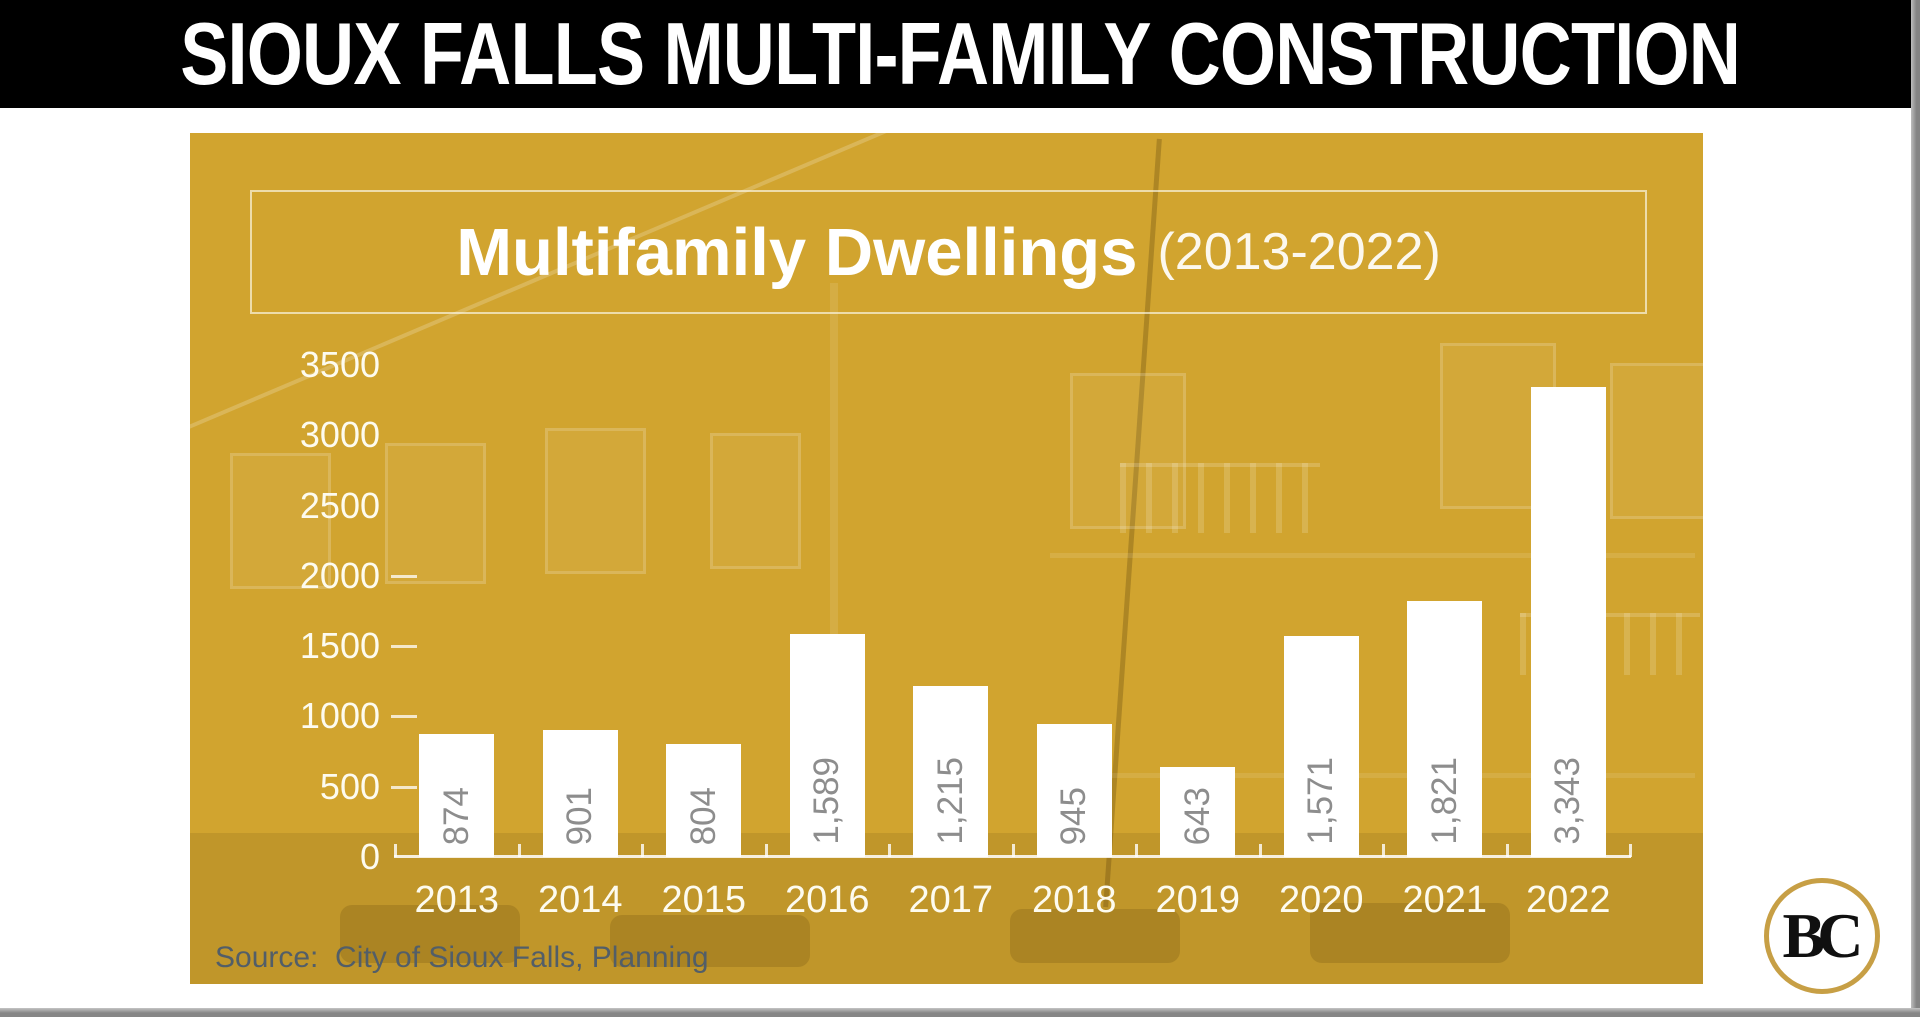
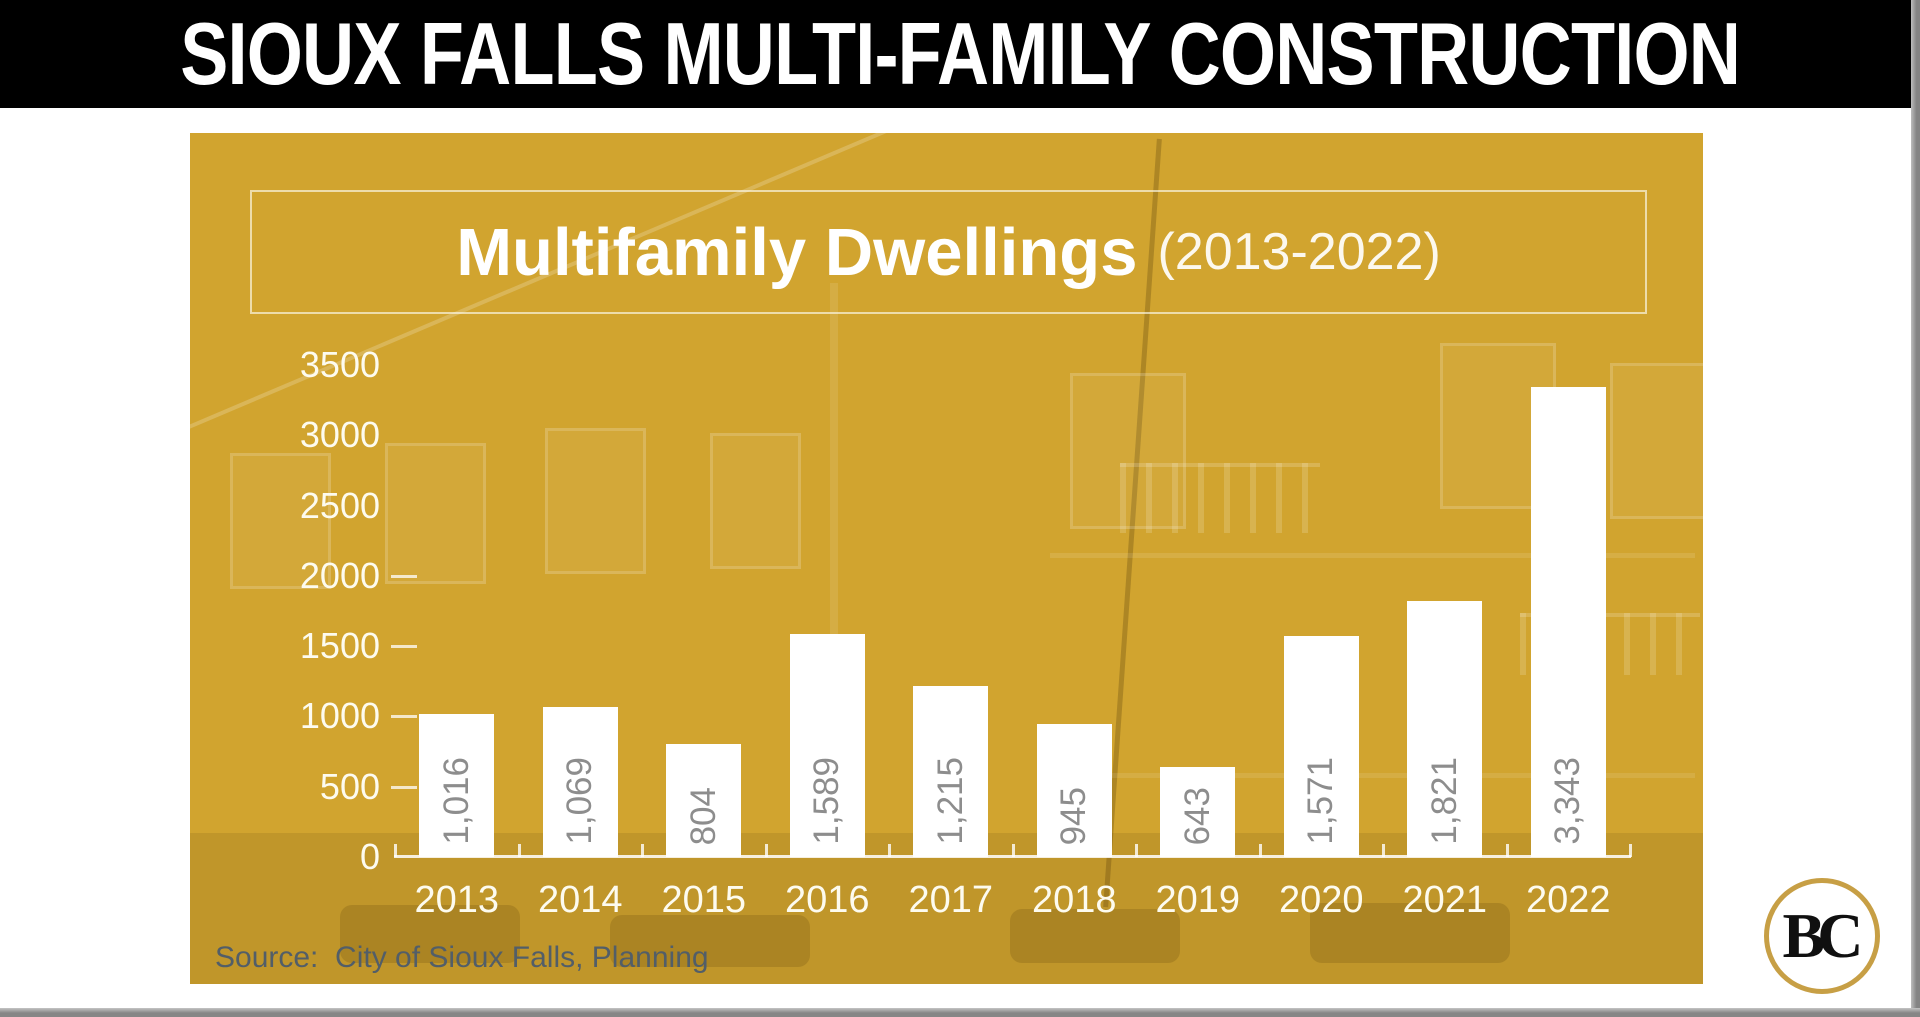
2013: 874 -> 1,016
2014: 901 -> 1,069
